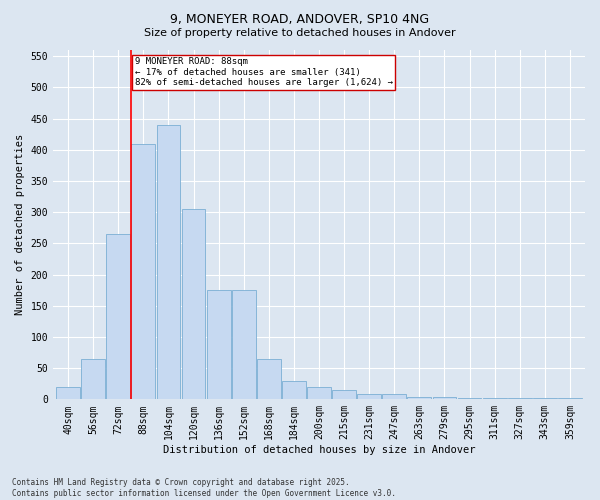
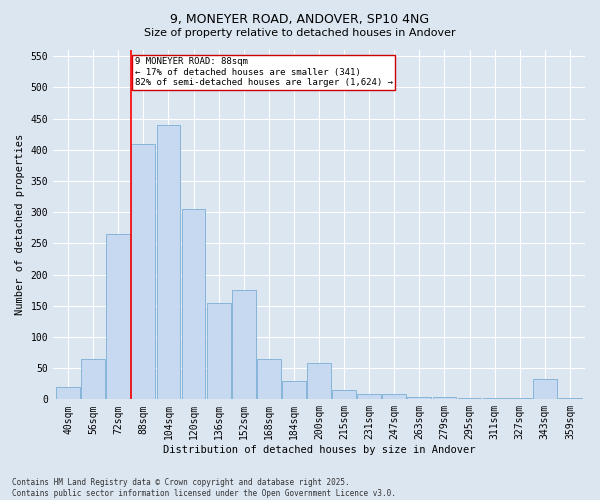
136sqm: 175 -> 154
200sqm: 20 -> 58
343sqm: 2 -> 32
